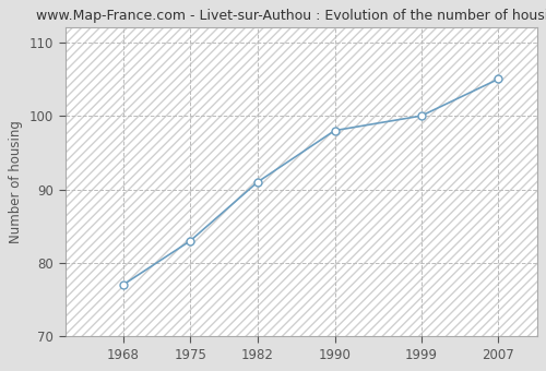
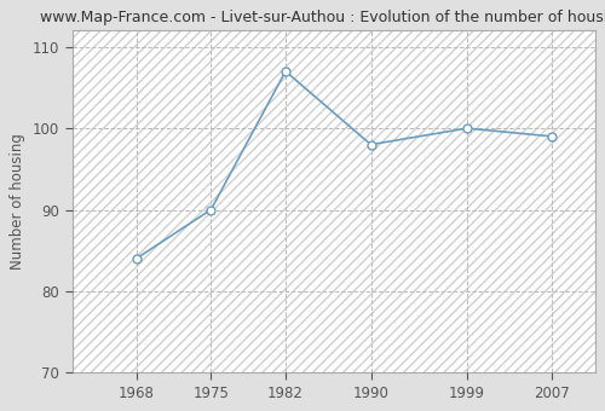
1968: 77 -> 84
1975: 83 -> 90
1982: 91 -> 107
2007: 105 -> 99
